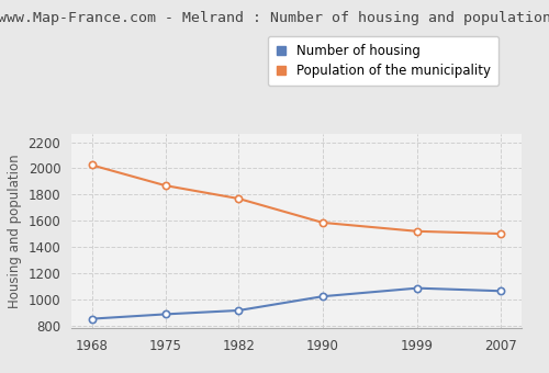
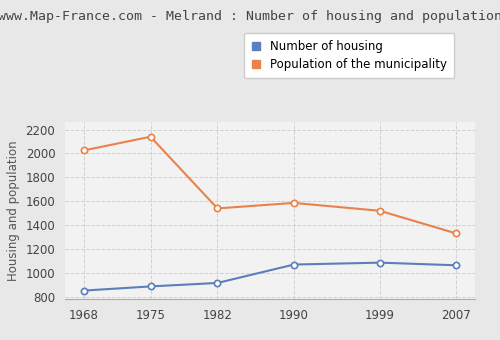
Population of the municipality/1975: 1870 -> 2140
Population of the municipality/1982: 1770 -> 1540
Number of housing/1990: 1020 -> 1070
Population of the municipality/2007: 1500 -> 1330
